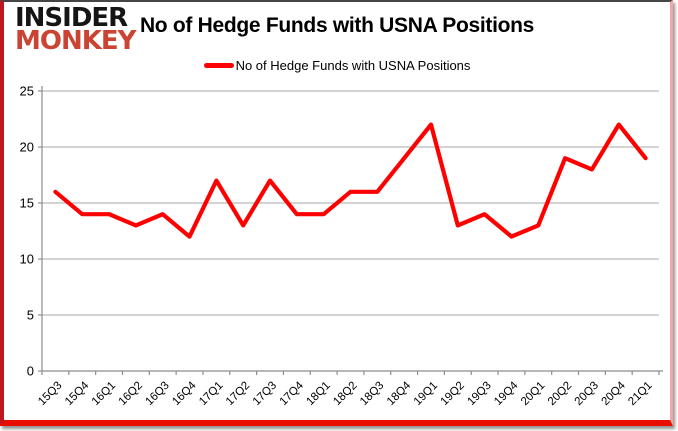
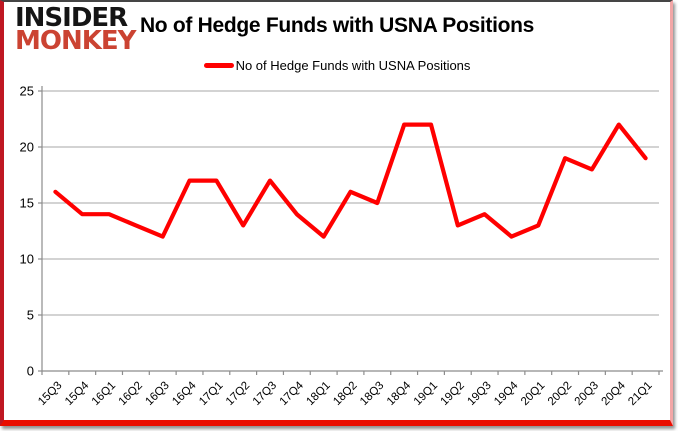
16Q3: 14 -> 12
16Q4: 12 -> 17
18Q1: 14 -> 12
18Q3: 16 -> 15
18Q4: 19 -> 22
